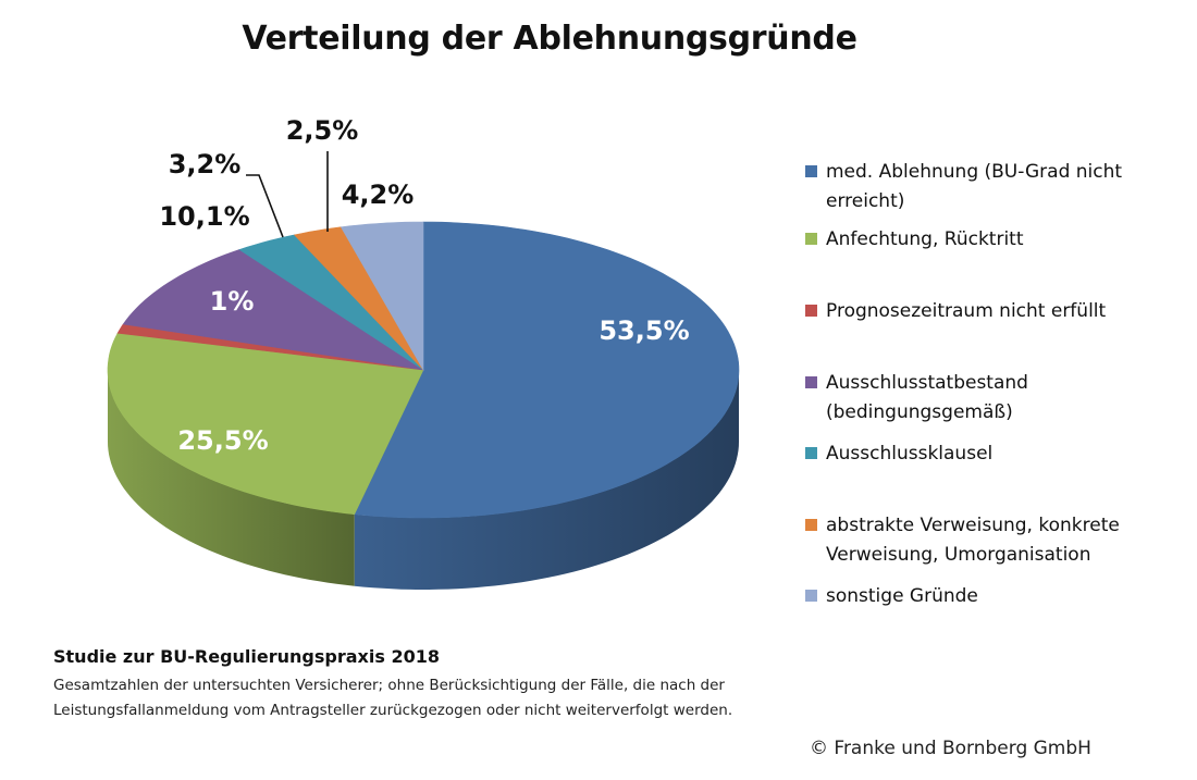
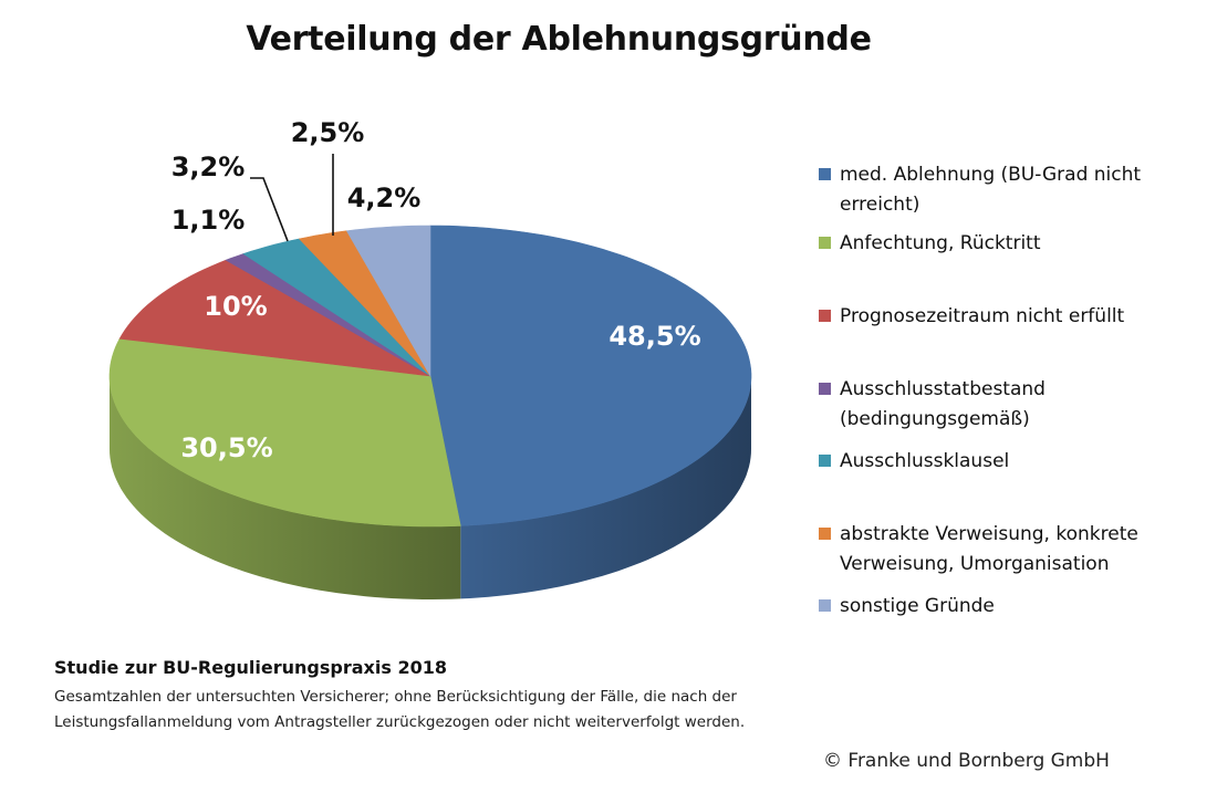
med. Ablehnung (BU-Grad nicht erreicht): 53,5% -> 48,5%
Anfechtung, Rücktritt: 25,5% -> 30,5%
Prognosezeitraum nicht erfüllt: 1% -> 10%
Ausschlusstatbestand (bedingungsgemäß): 10,1% -> 1,1%
